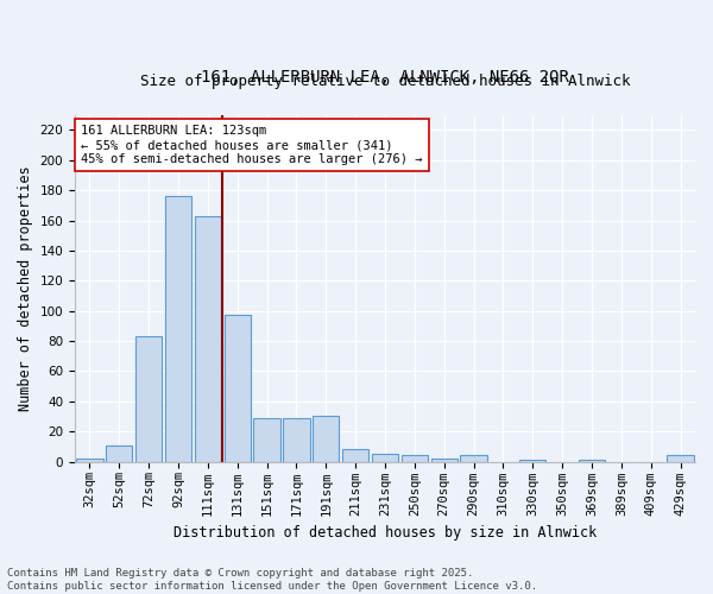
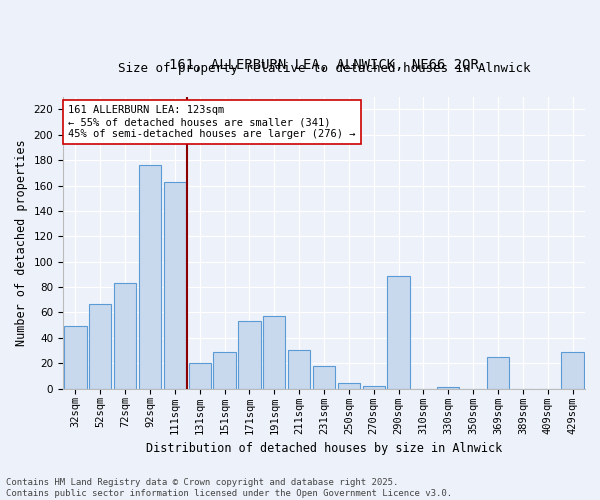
32sqm: 2 -> 49
52sqm: 11 -> 67
131sqm: 97 -> 20
171sqm: 29 -> 53
191sqm: 30 -> 57
211sqm: 8 -> 30
231sqm: 5 -> 18
290sqm: 4 -> 89
369sqm: 1 -> 25
429sqm: 4 -> 29
